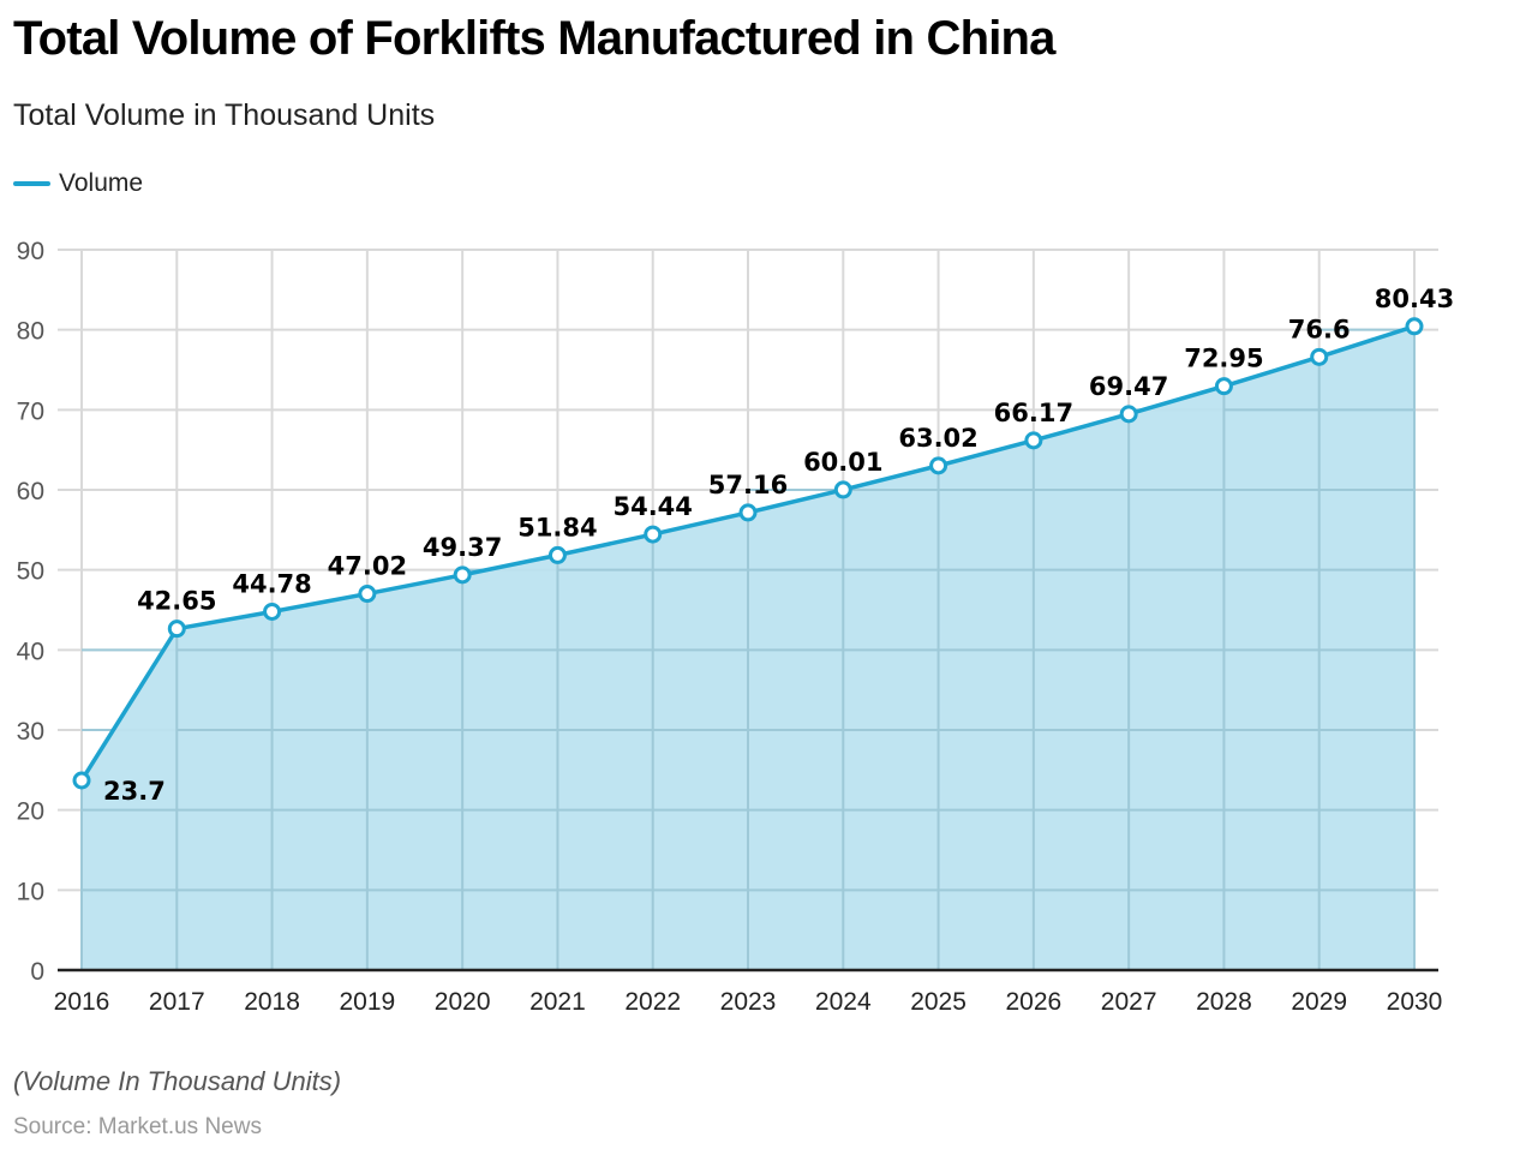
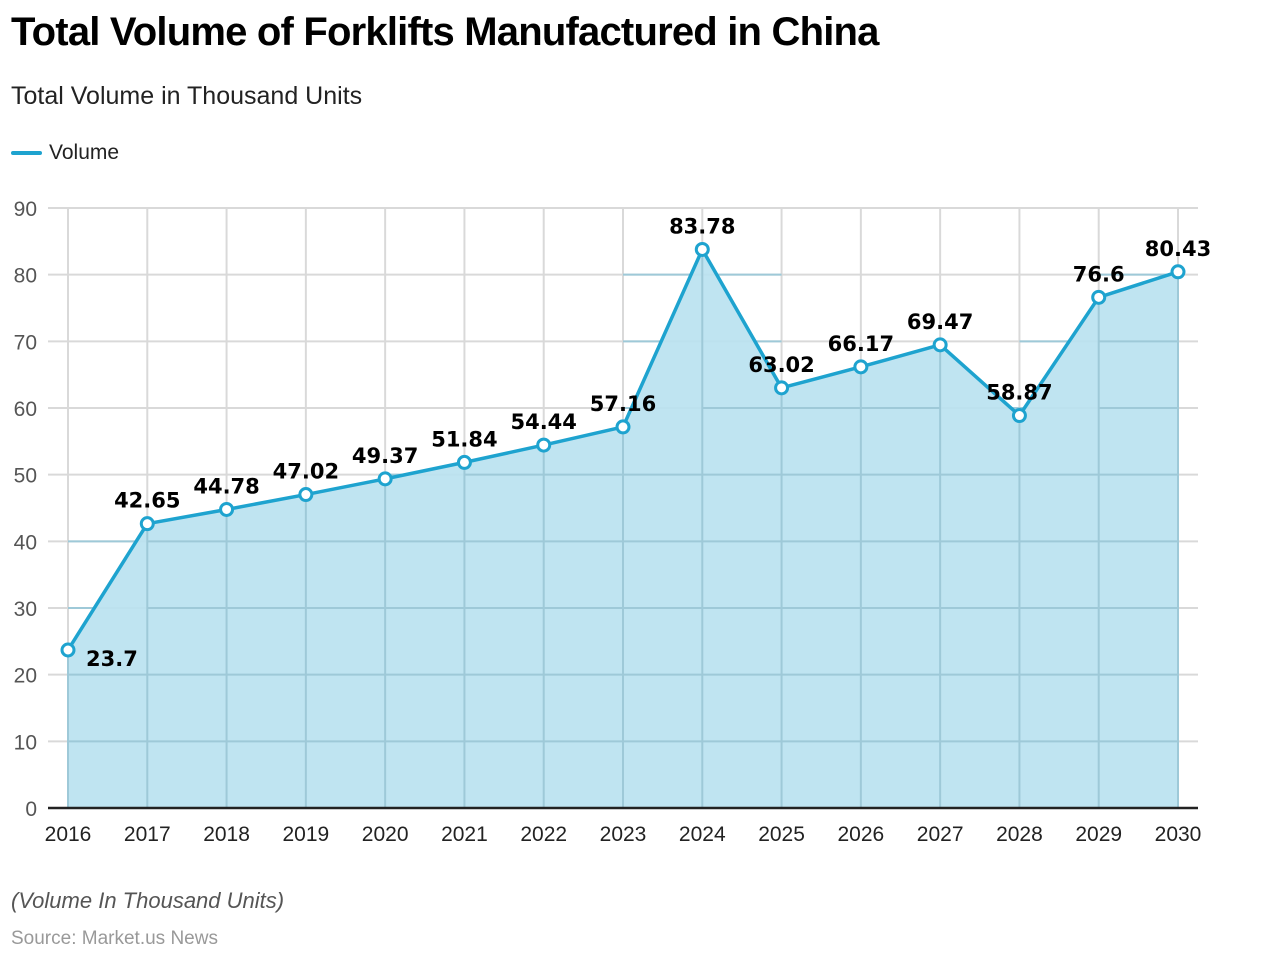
2024: 60.01 -> 83.78
2028: 72.95 -> 58.87
